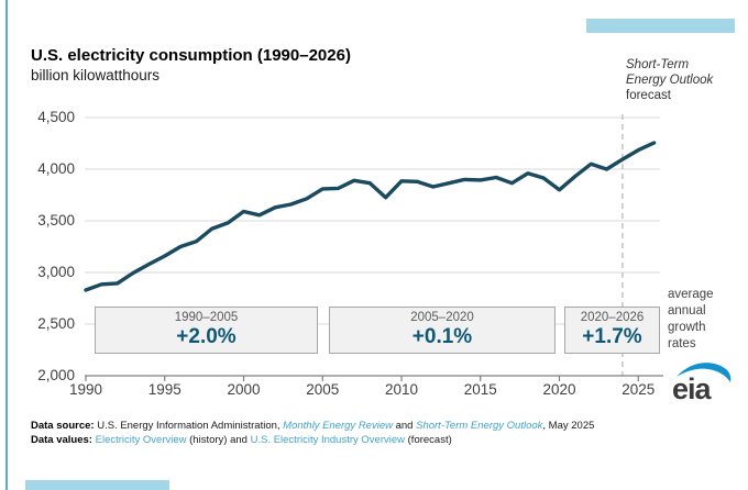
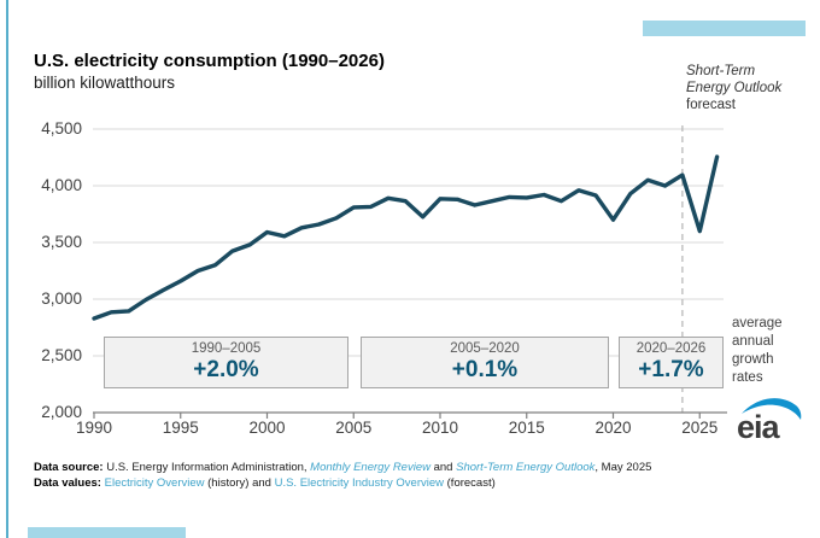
2020: 3800 -> 3700
2025: 4200 -> 3600
